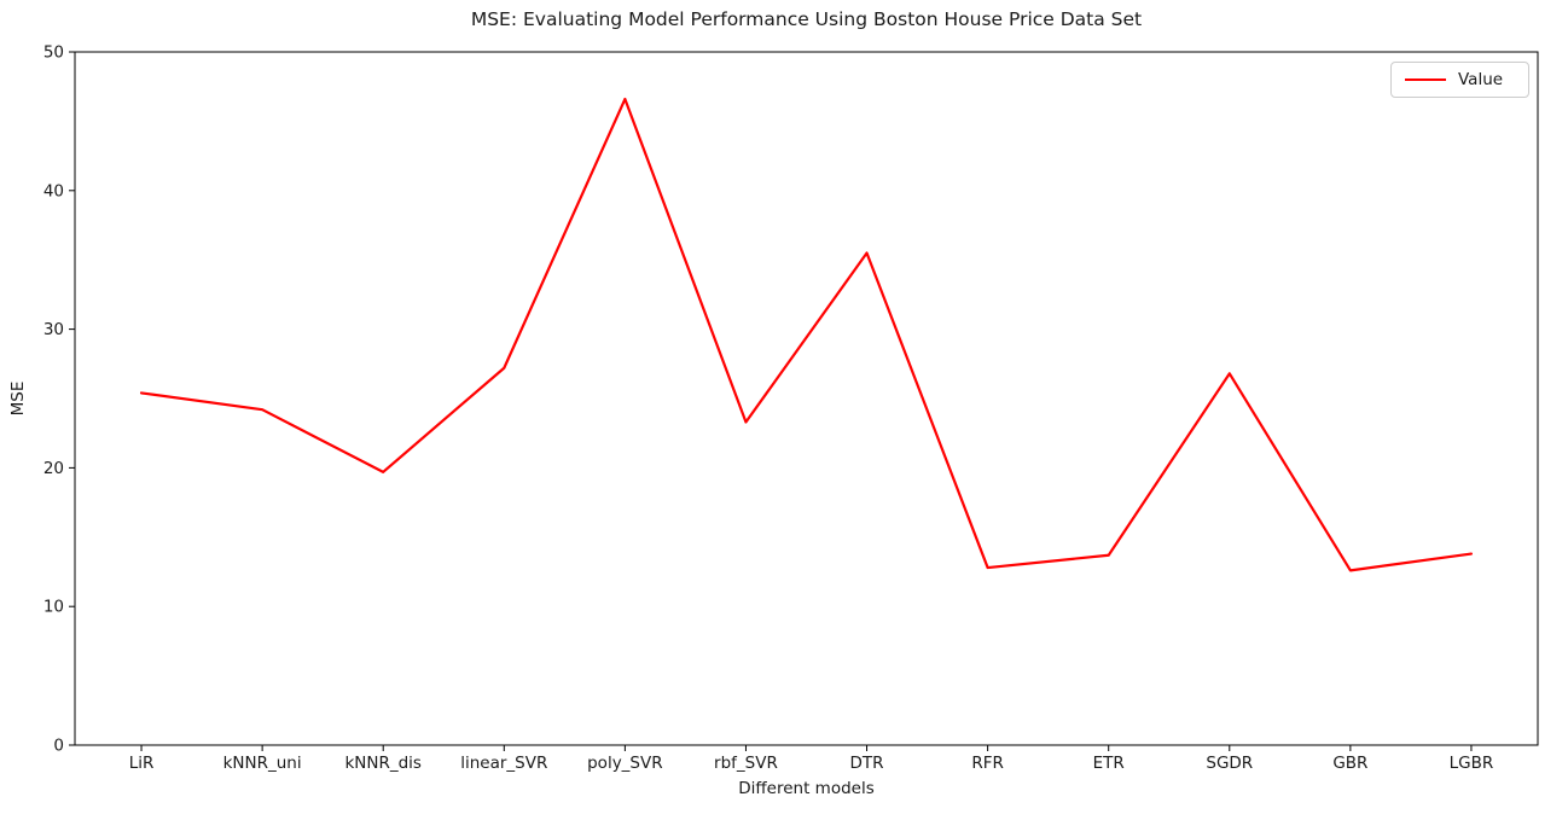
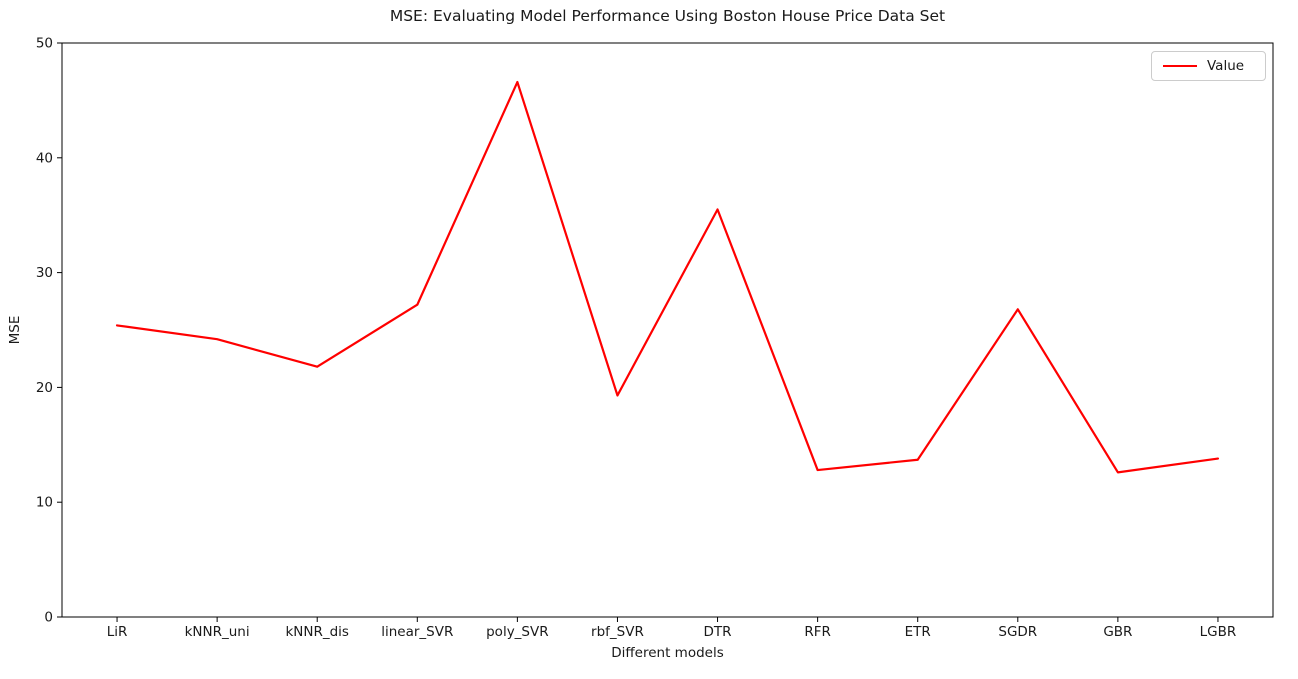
kNNR_dis: 19.7 -> 21.8
rbf_SVR: 23.3 -> 19.3
